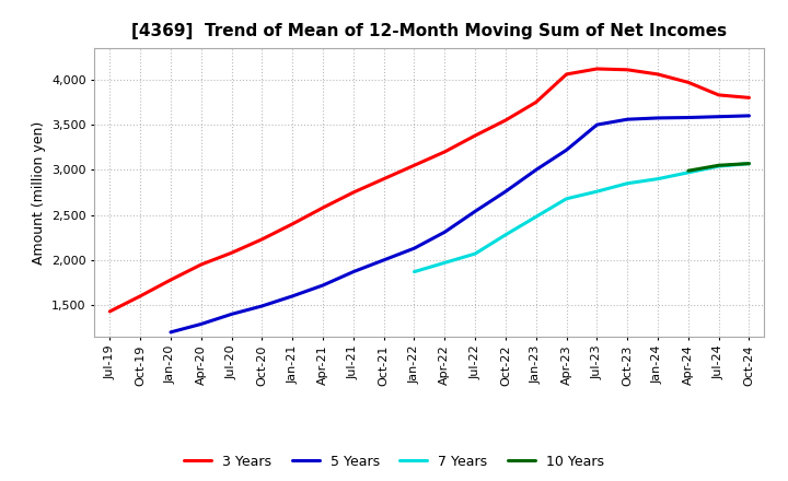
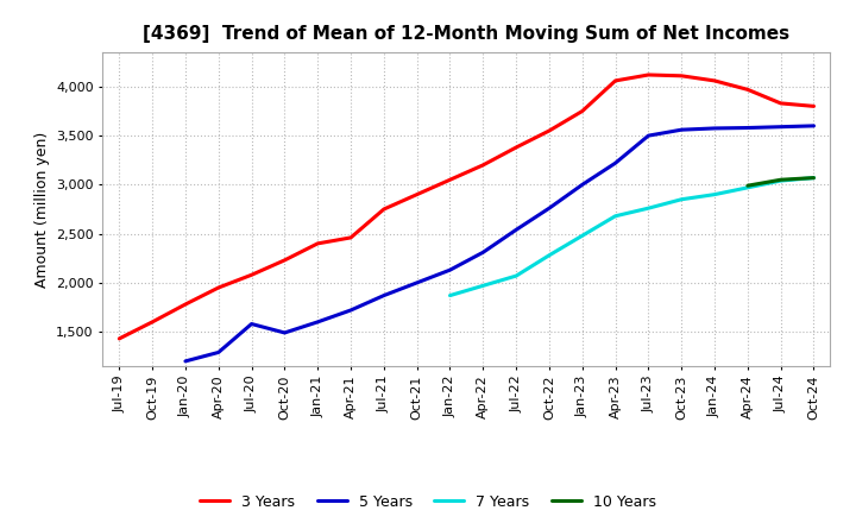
5 Years/Jul-20: 1,400 -> 1,580
3 Years/Apr-21: 2,580 -> 2,460
